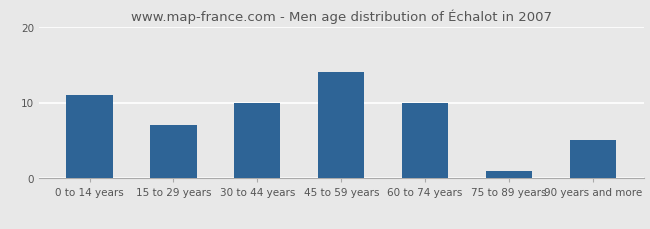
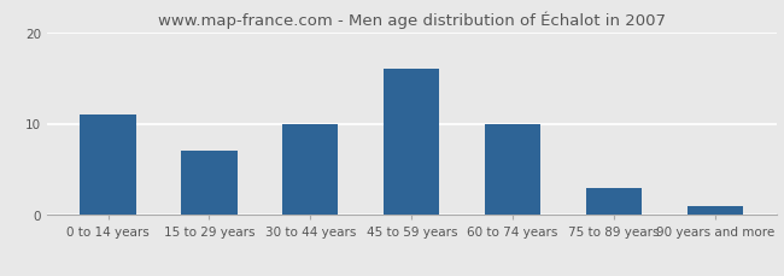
45 to 59 years: 14 -> 16
75 to 89 years: 1 -> 3
90 years and more: 5 -> 1
